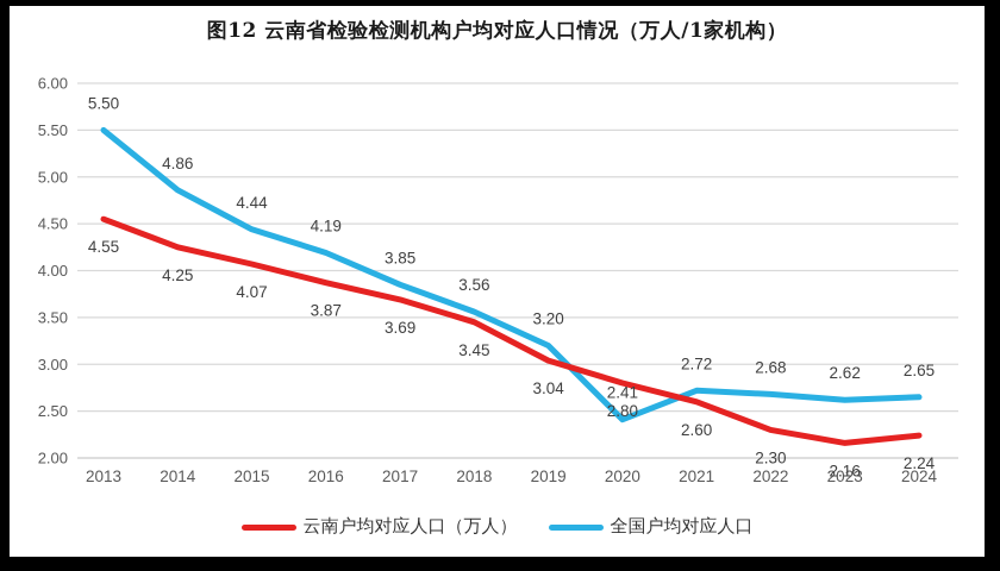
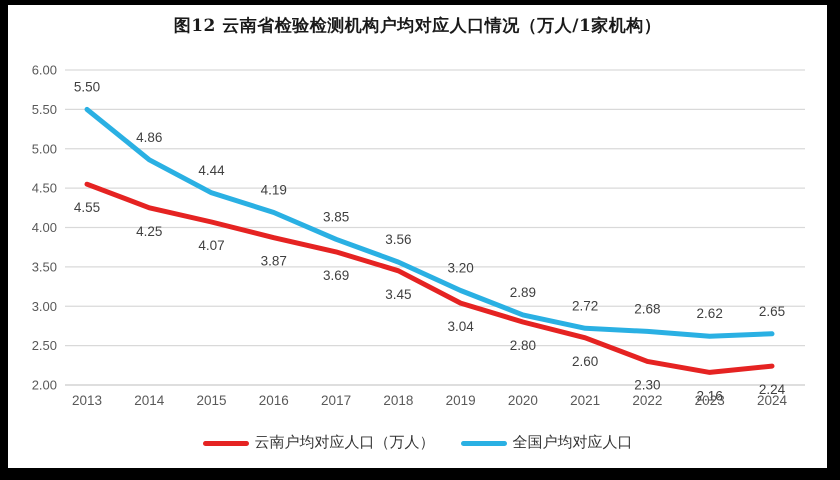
全国户均对应人口/2020: 2.41 -> 2.89
